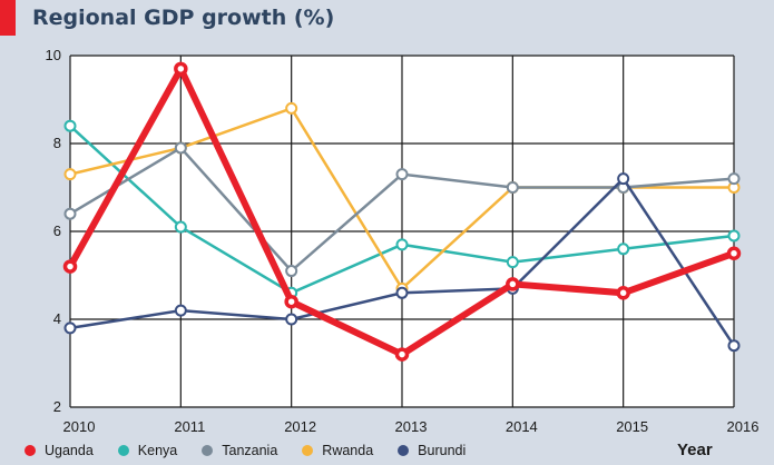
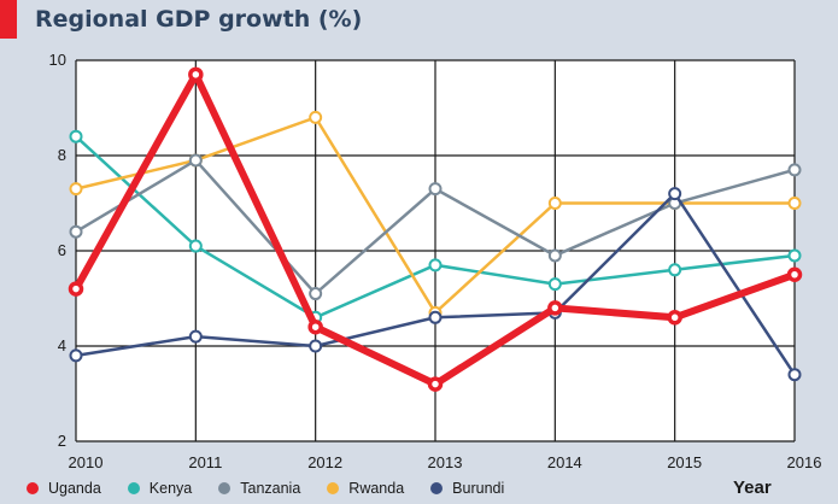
Tanzania/2014: 7.0 -> 5.9
Tanzania/2016: 7.2 -> 7.7
